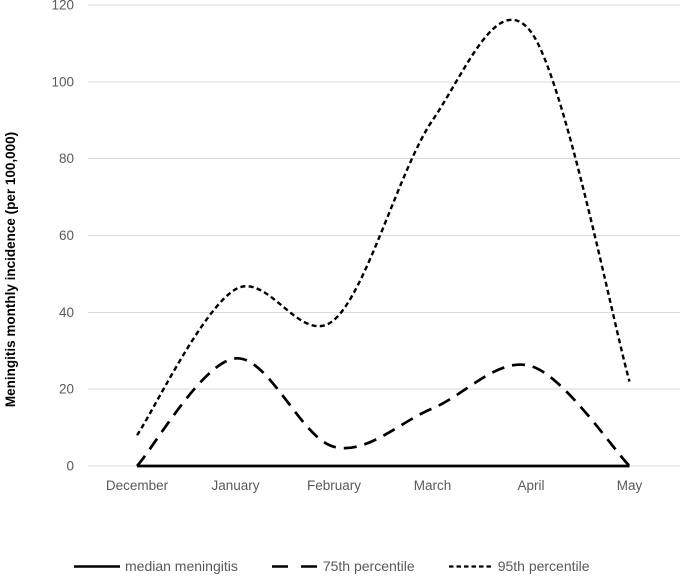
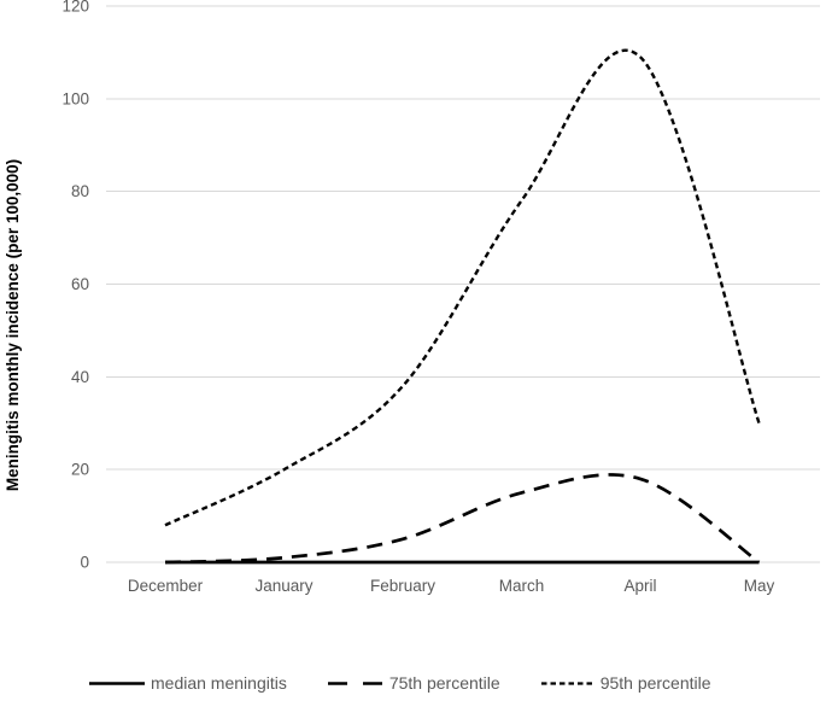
75th percentile/January: 28 -> 1
95th percentile/January: 46 -> 20
95th percentile/March: 90 -> 78
75th percentile/April: 26 -> 18
95th percentile/April: 113 -> 109
95th percentile/May: 22 -> 30
